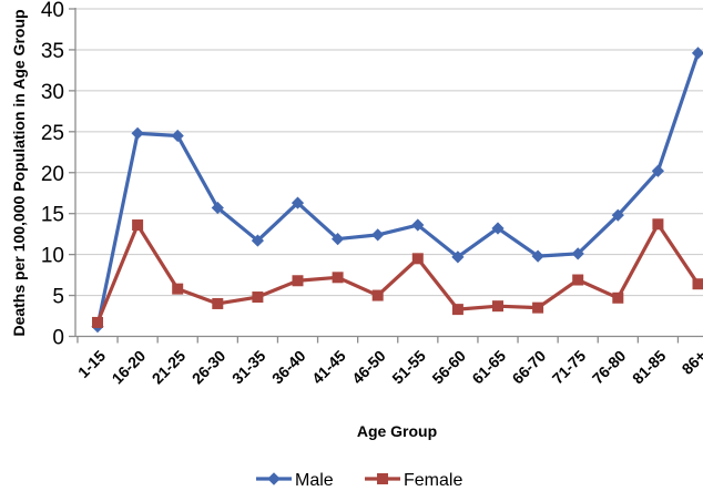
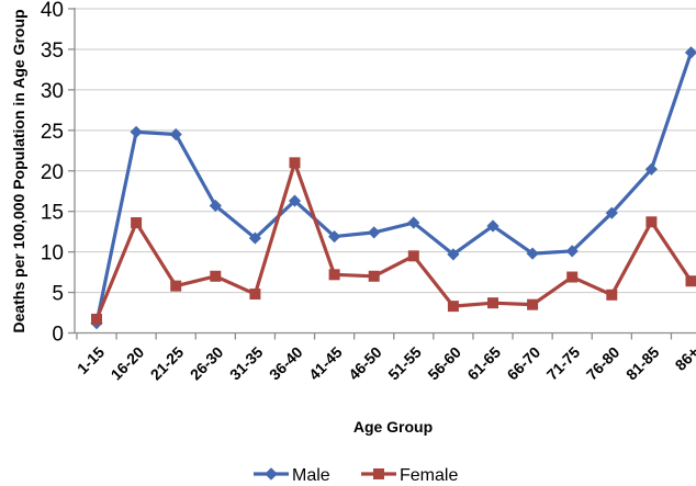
Female/26-30: 4 -> 7
Female/36-40: 7 -> 21
Female/46-50: 5 -> 7
